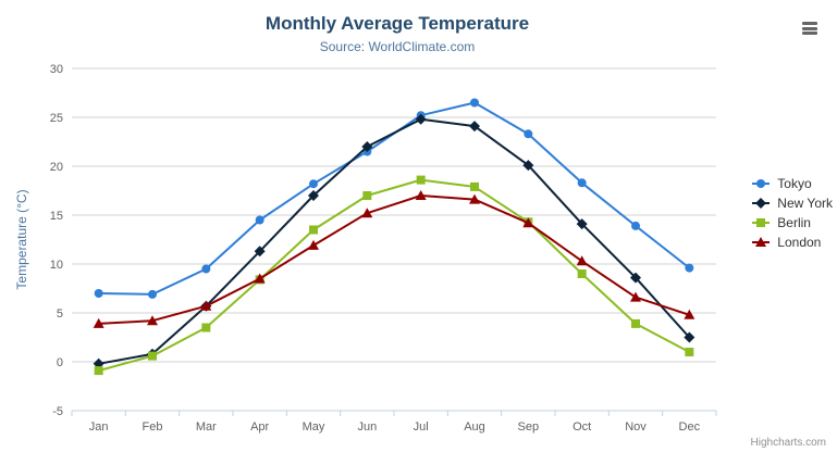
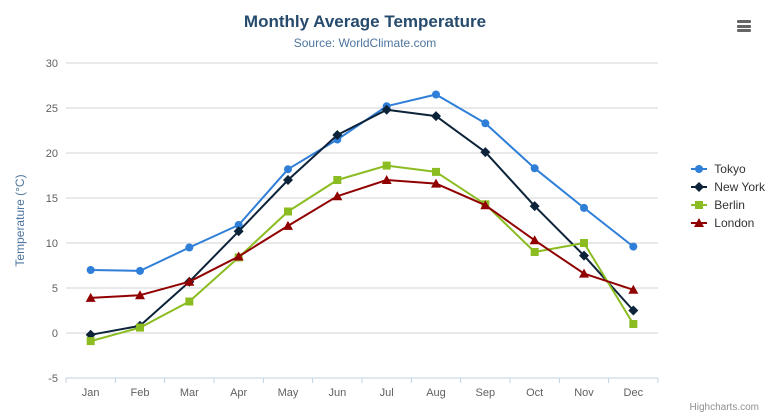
Tokyo/Apr: 14 -> 12
Berlin/Nov: 4 -> 10
